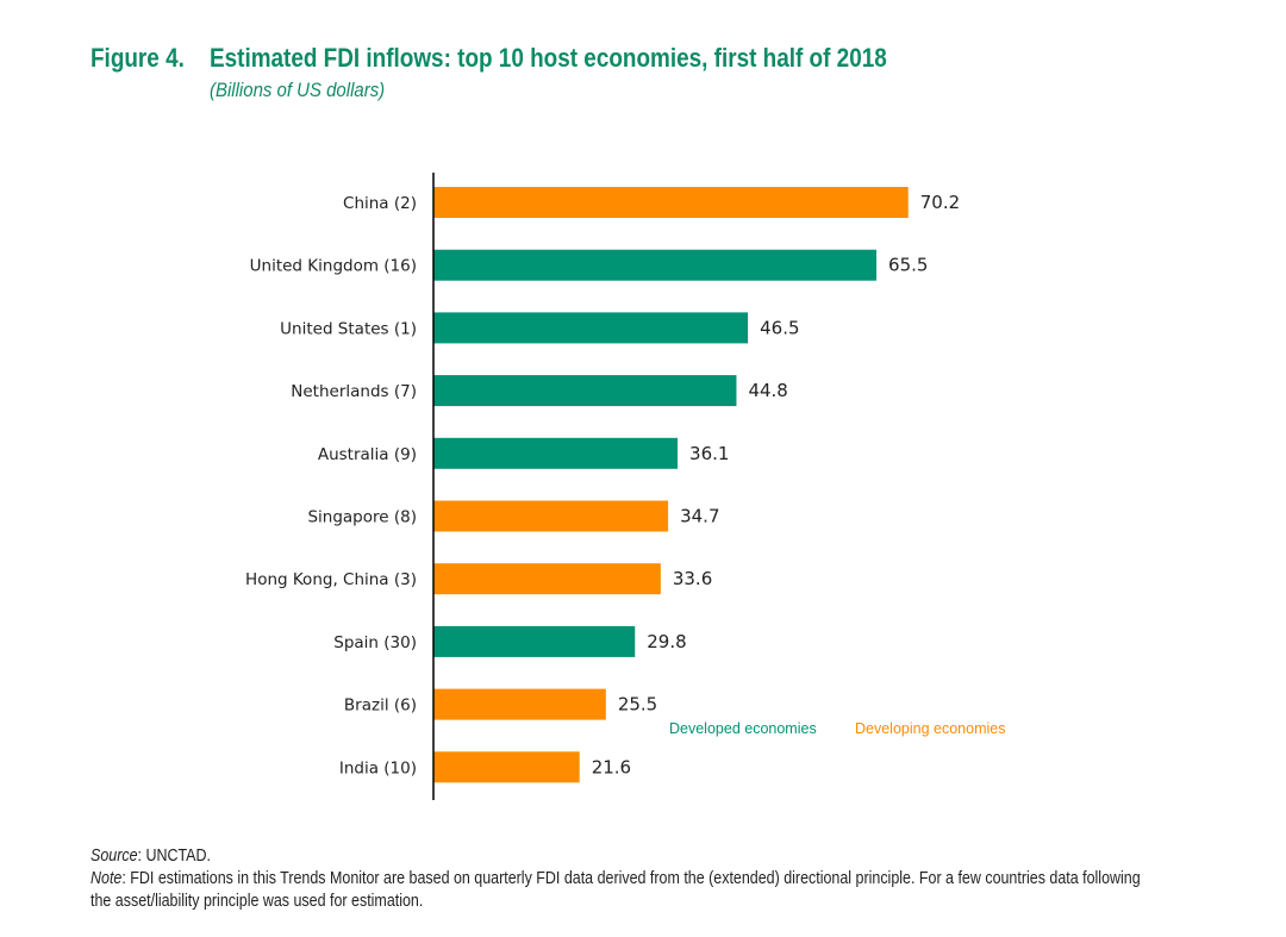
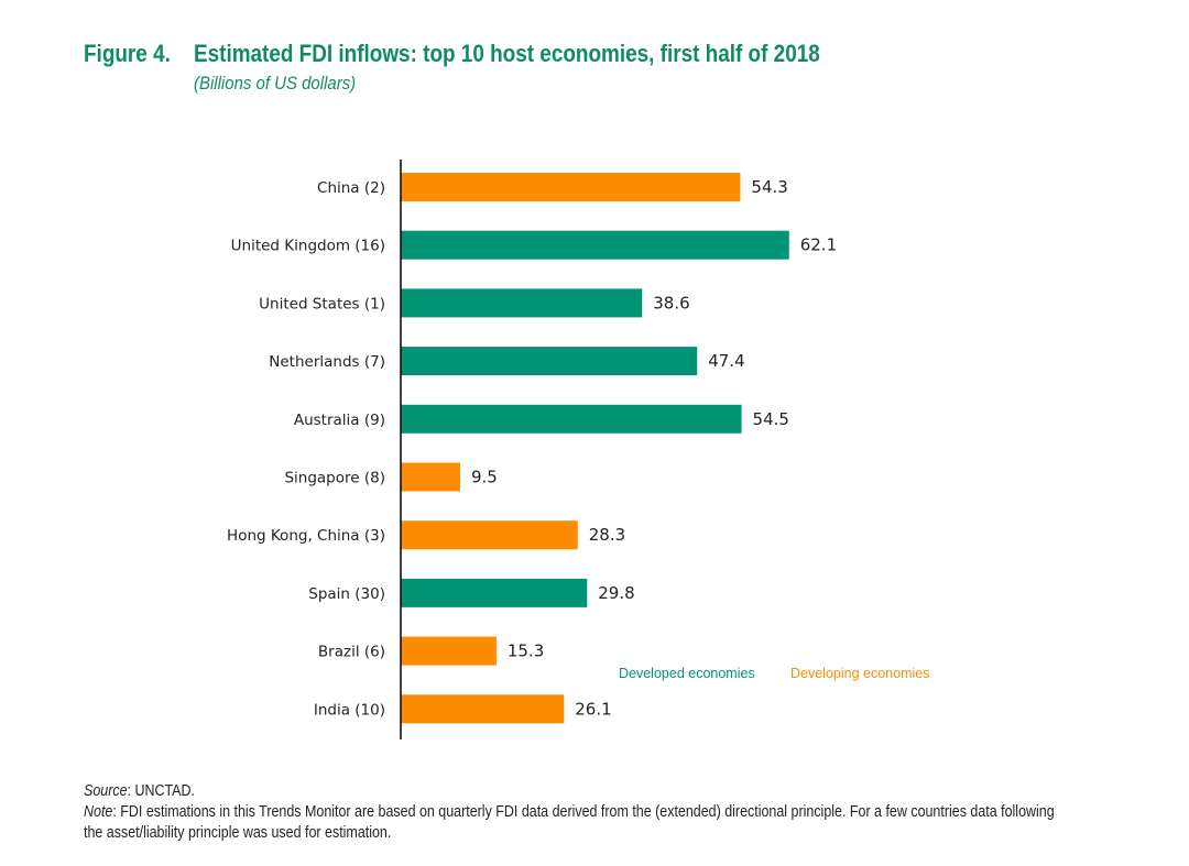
China (2): 70.2 -> 54.3
United Kingdom (16): 65.5 -> 62.1
United States (1): 46.5 -> 38.6
Netherlands (7): 44.8 -> 47.4
Australia (9): 36.1 -> 54.5
Singapore (8): 34.7 -> 9.5
Hong Kong, China (3): 33.6 -> 28.3
Brazil (6): 25.5 -> 15.3
India (10): 21.6 -> 26.1
